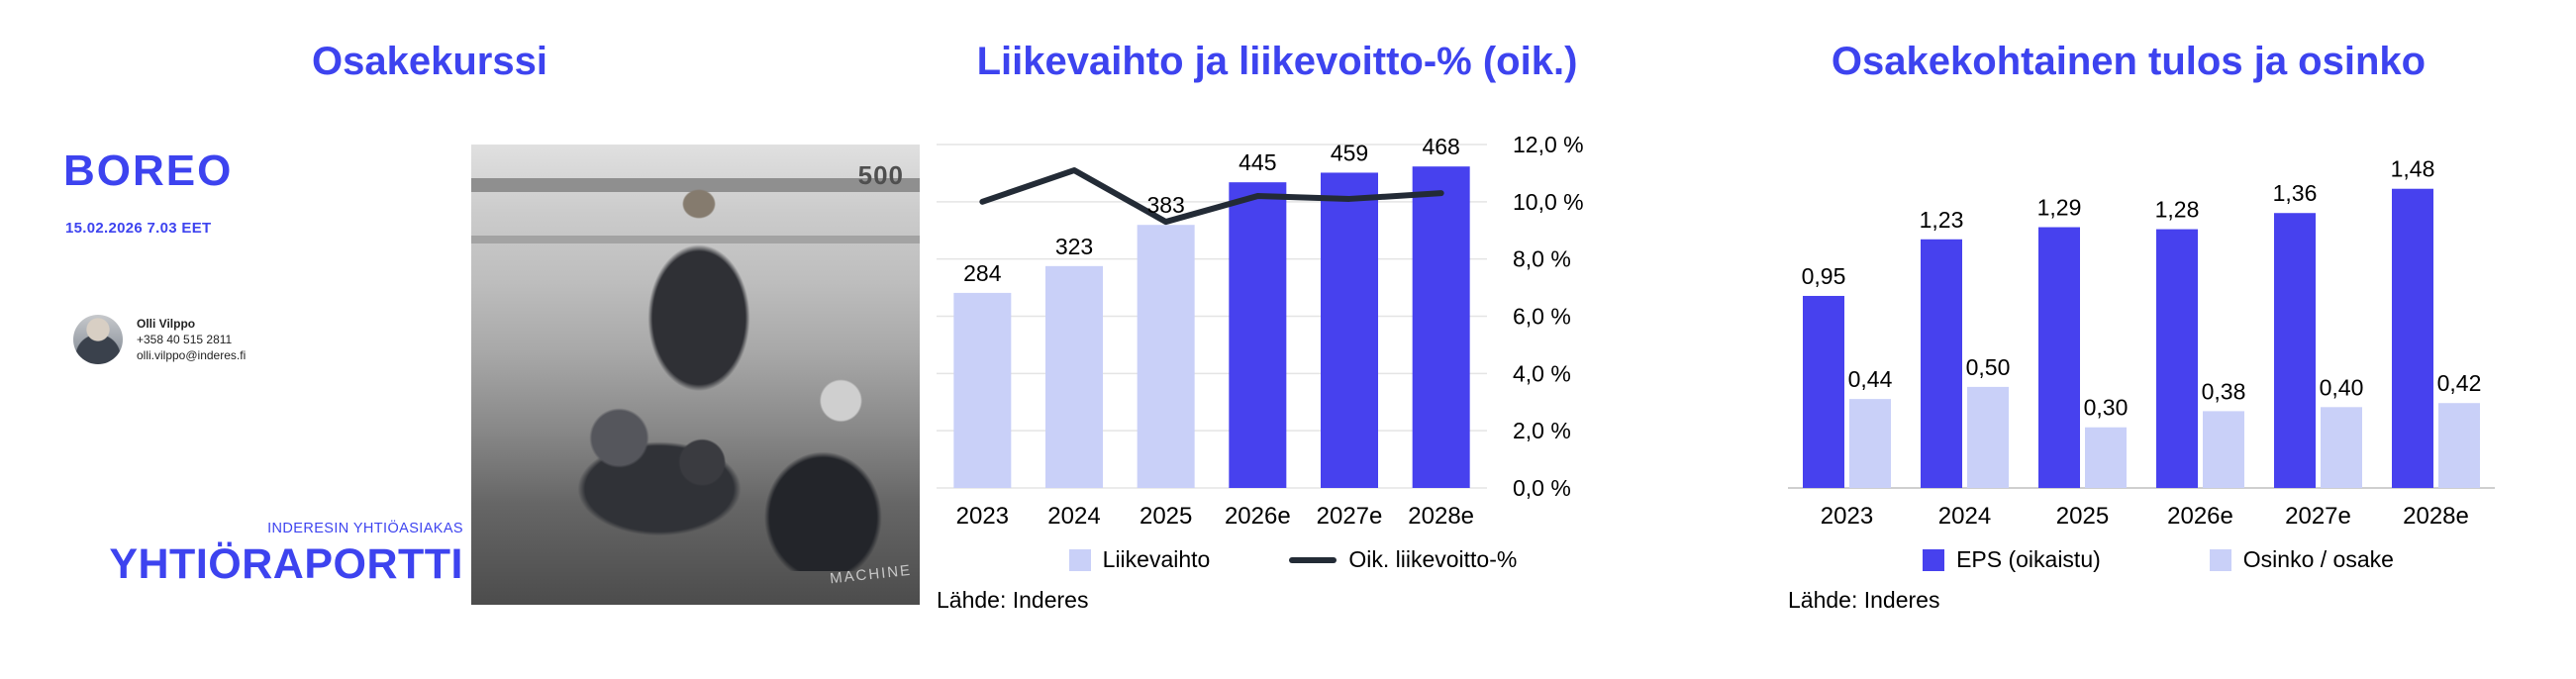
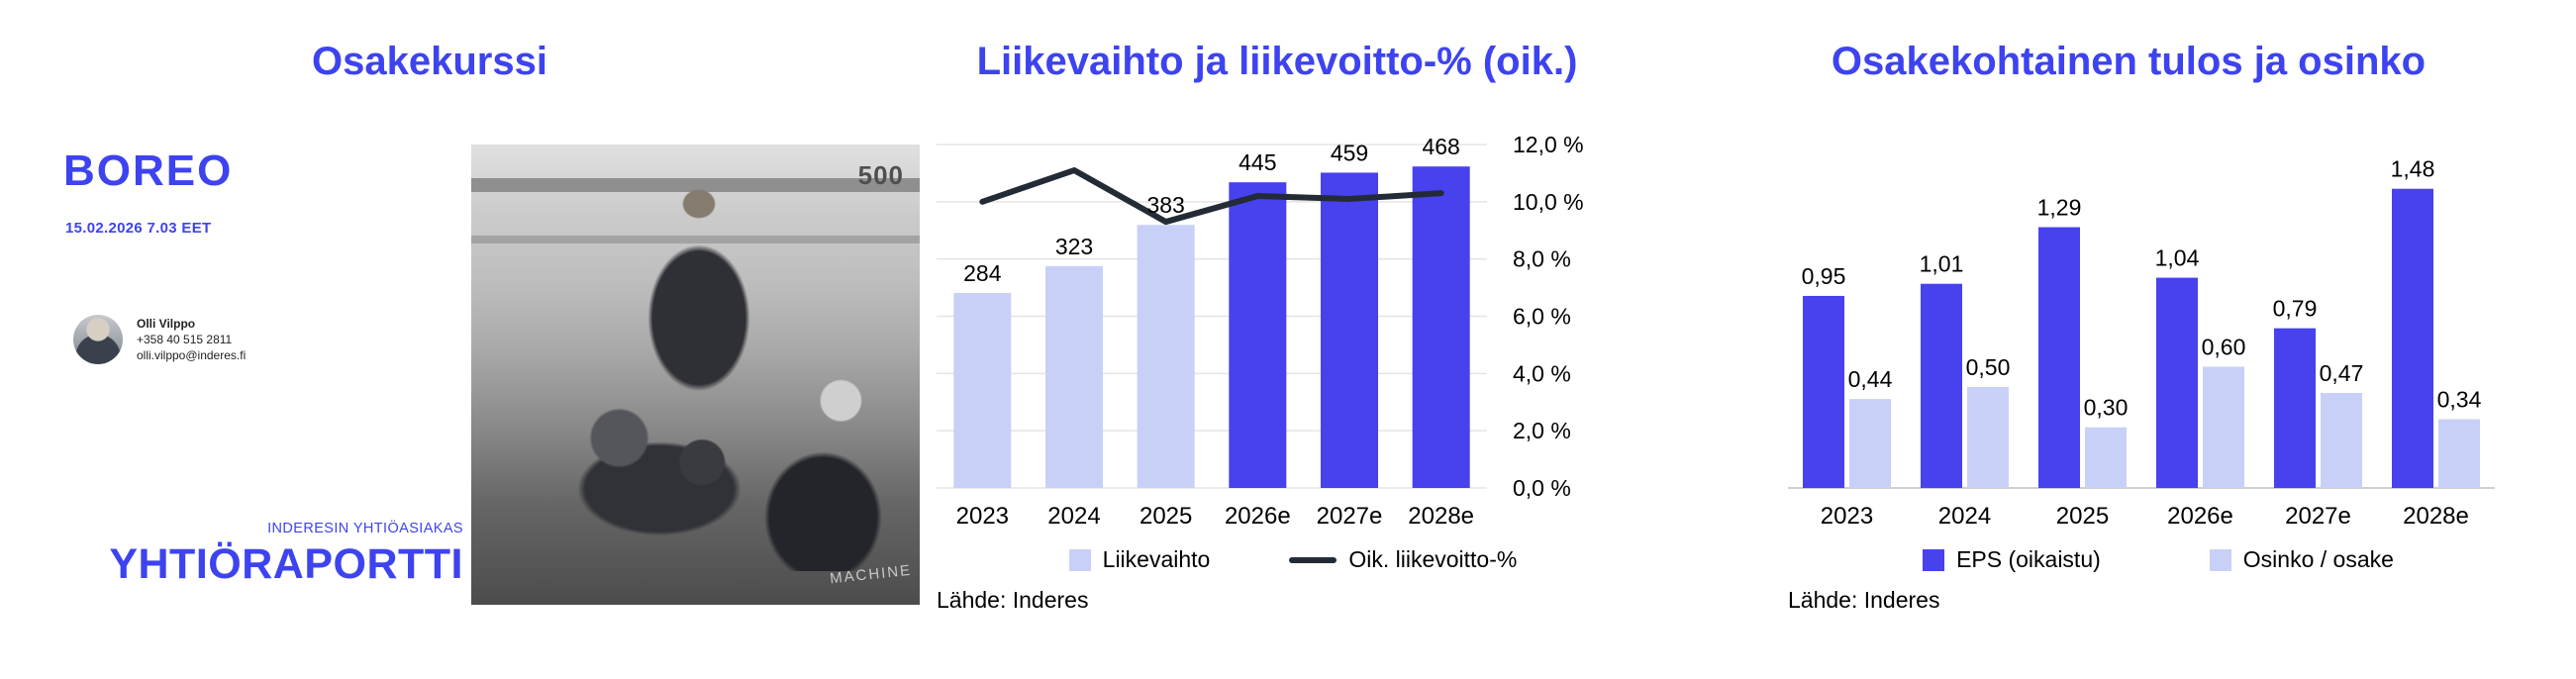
Osakekohtainen tulos ja osinko/EPS (oikaistu)/2024: 1,23 -> 1,01
Osakekohtainen tulos ja osinko/EPS (oikaistu)/2026e: 1,28 -> 1,04
Osakekohtainen tulos ja osinko/Osinko / osake/2026e: 0,38 -> 0,60
Osakekohtainen tulos ja osinko/EPS (oikaistu)/2027e: 1,36 -> 0,79
Osakekohtainen tulos ja osinko/Osinko / osake/2027e: 0,40 -> 0,47
Osakekohtainen tulos ja osinko/Osinko / osake/2028e: 0,42 -> 0,34
